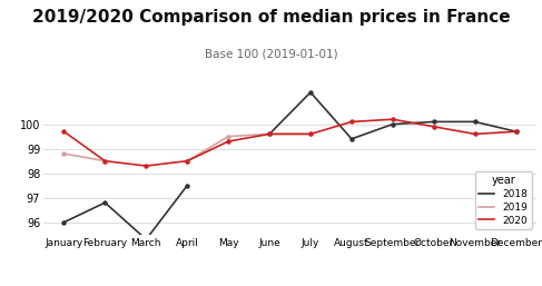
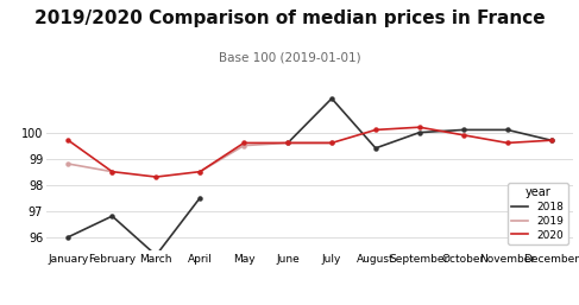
2020/May: 99.3 -> 99.6
